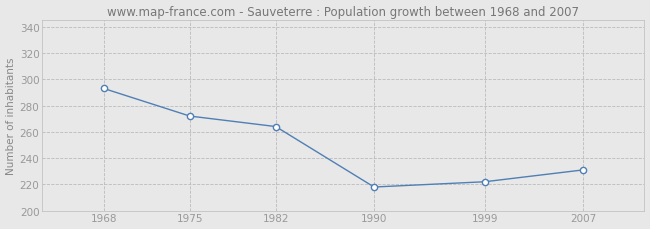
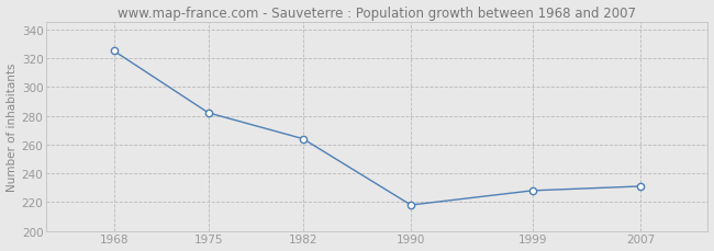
1968: 293 -> 325
1975: 272 -> 282
1999: 222 -> 228
